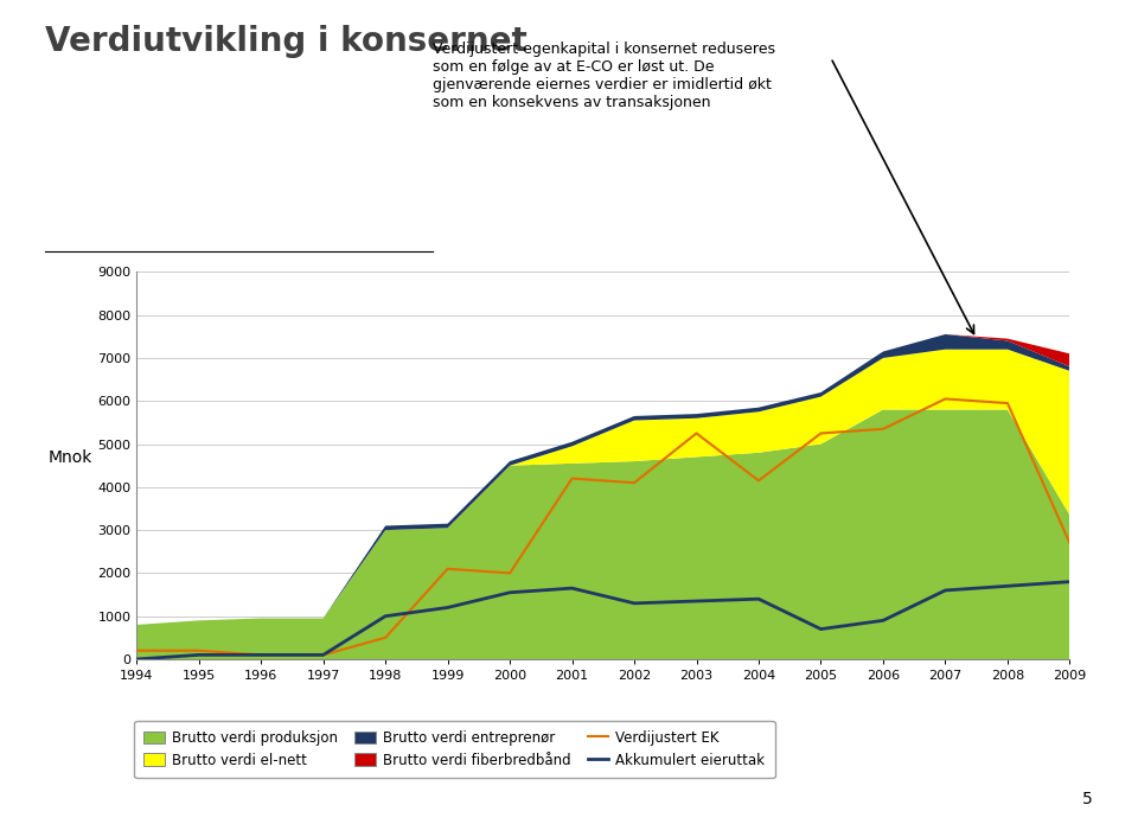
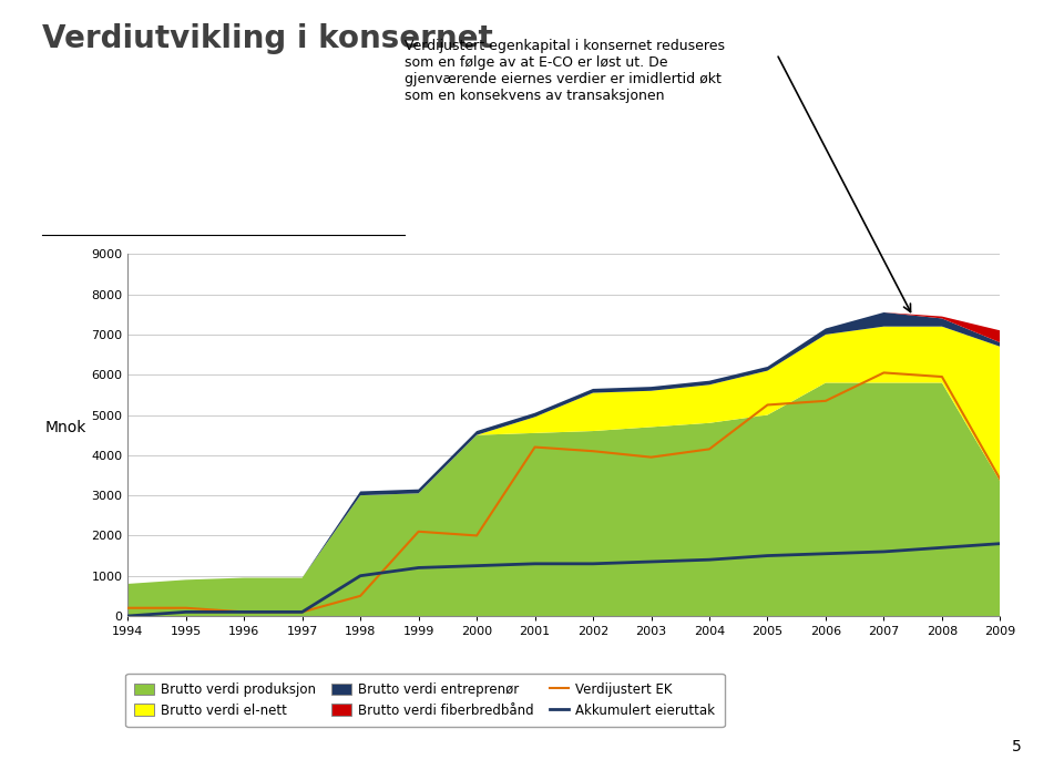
Akkumulert eieruttak/2000: 1550 -> 1250
Akkumulert eieruttak/2001: 1650 -> 1300
Verdijustert EK/2003: 5250 -> 3950
Akkumulert eieruttak/2005: 700 -> 1500
Akkumulert eieruttak/2006: 900 -> 1550
Verdijustert EK/2009: 2700 -> 3400
